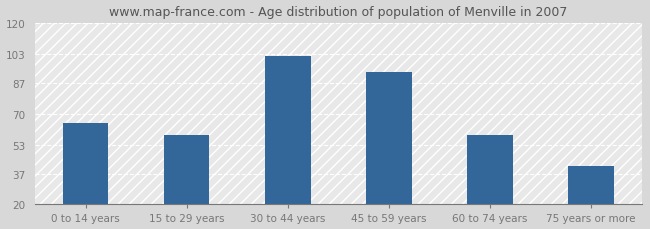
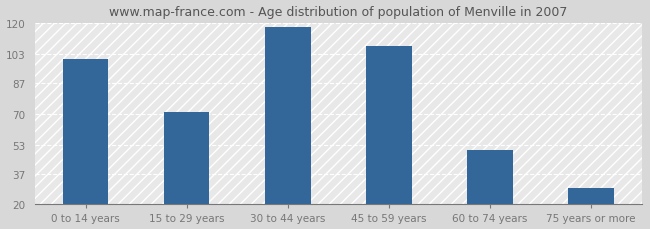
0 to 14 years: 65 -> 100
15 to 29 years: 58 -> 71
30 to 44 years: 102 -> 118
45 to 59 years: 93 -> 107
60 to 74 years: 58 -> 50
75 years or more: 41 -> 29
